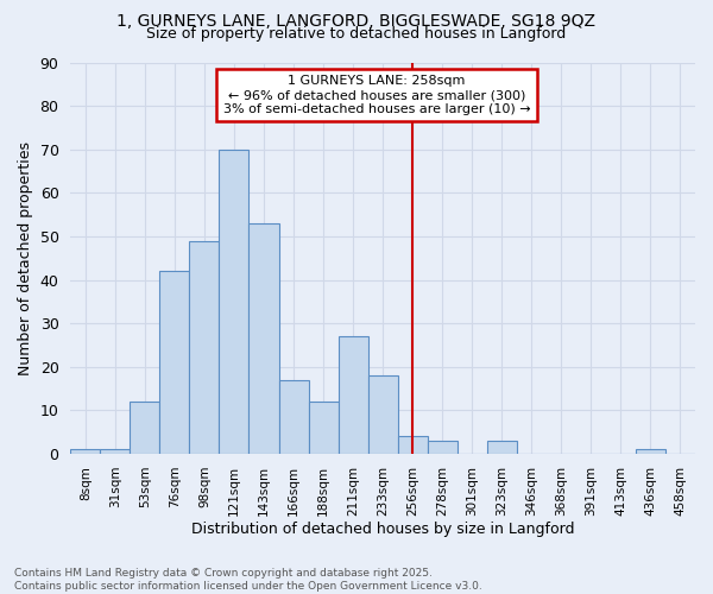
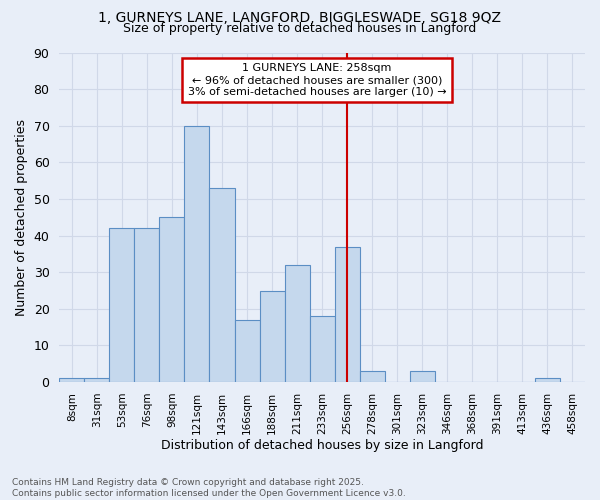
53sqm: 12 -> 42
98sqm: 49 -> 45
188sqm: 12 -> 25
211sqm: 27 -> 32
256sqm: 4 -> 37
